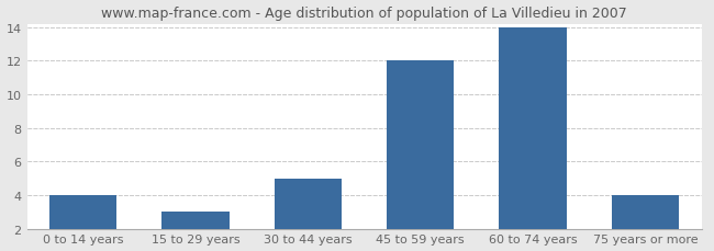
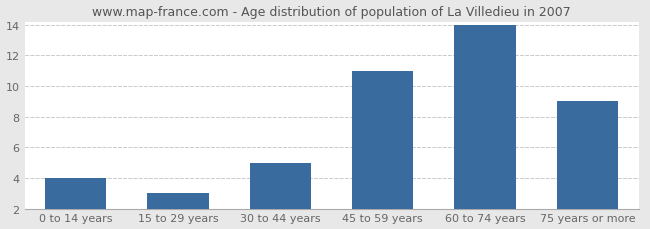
45 to 59 years: 12 -> 11
75 years or more: 4 -> 9
